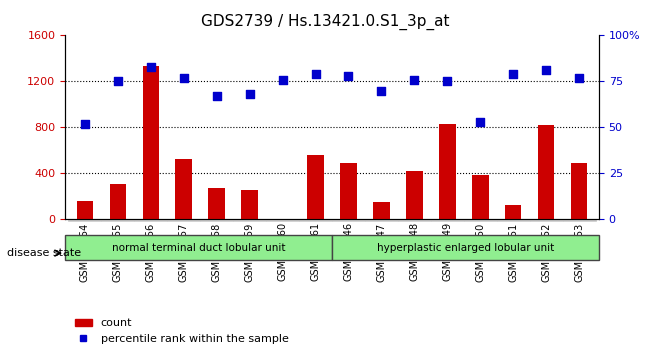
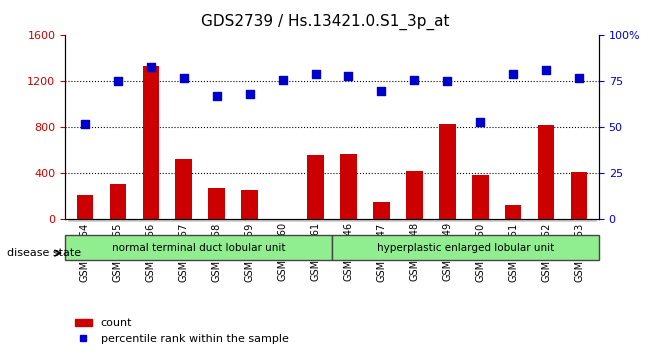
count/GSM177454: 160 -> 210
count/GSM177446: 490 -> 570
count/GSM177453: 490 -> 410
